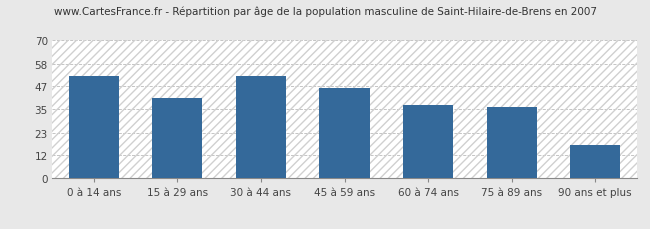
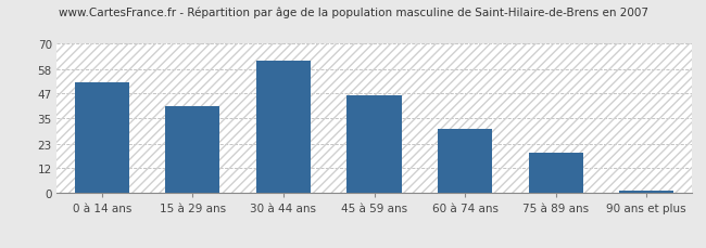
30 à 44 ans: 52 -> 62
60 à 74 ans: 37 -> 30
75 à 89 ans: 36 -> 19
90 ans et plus: 17 -> 1
